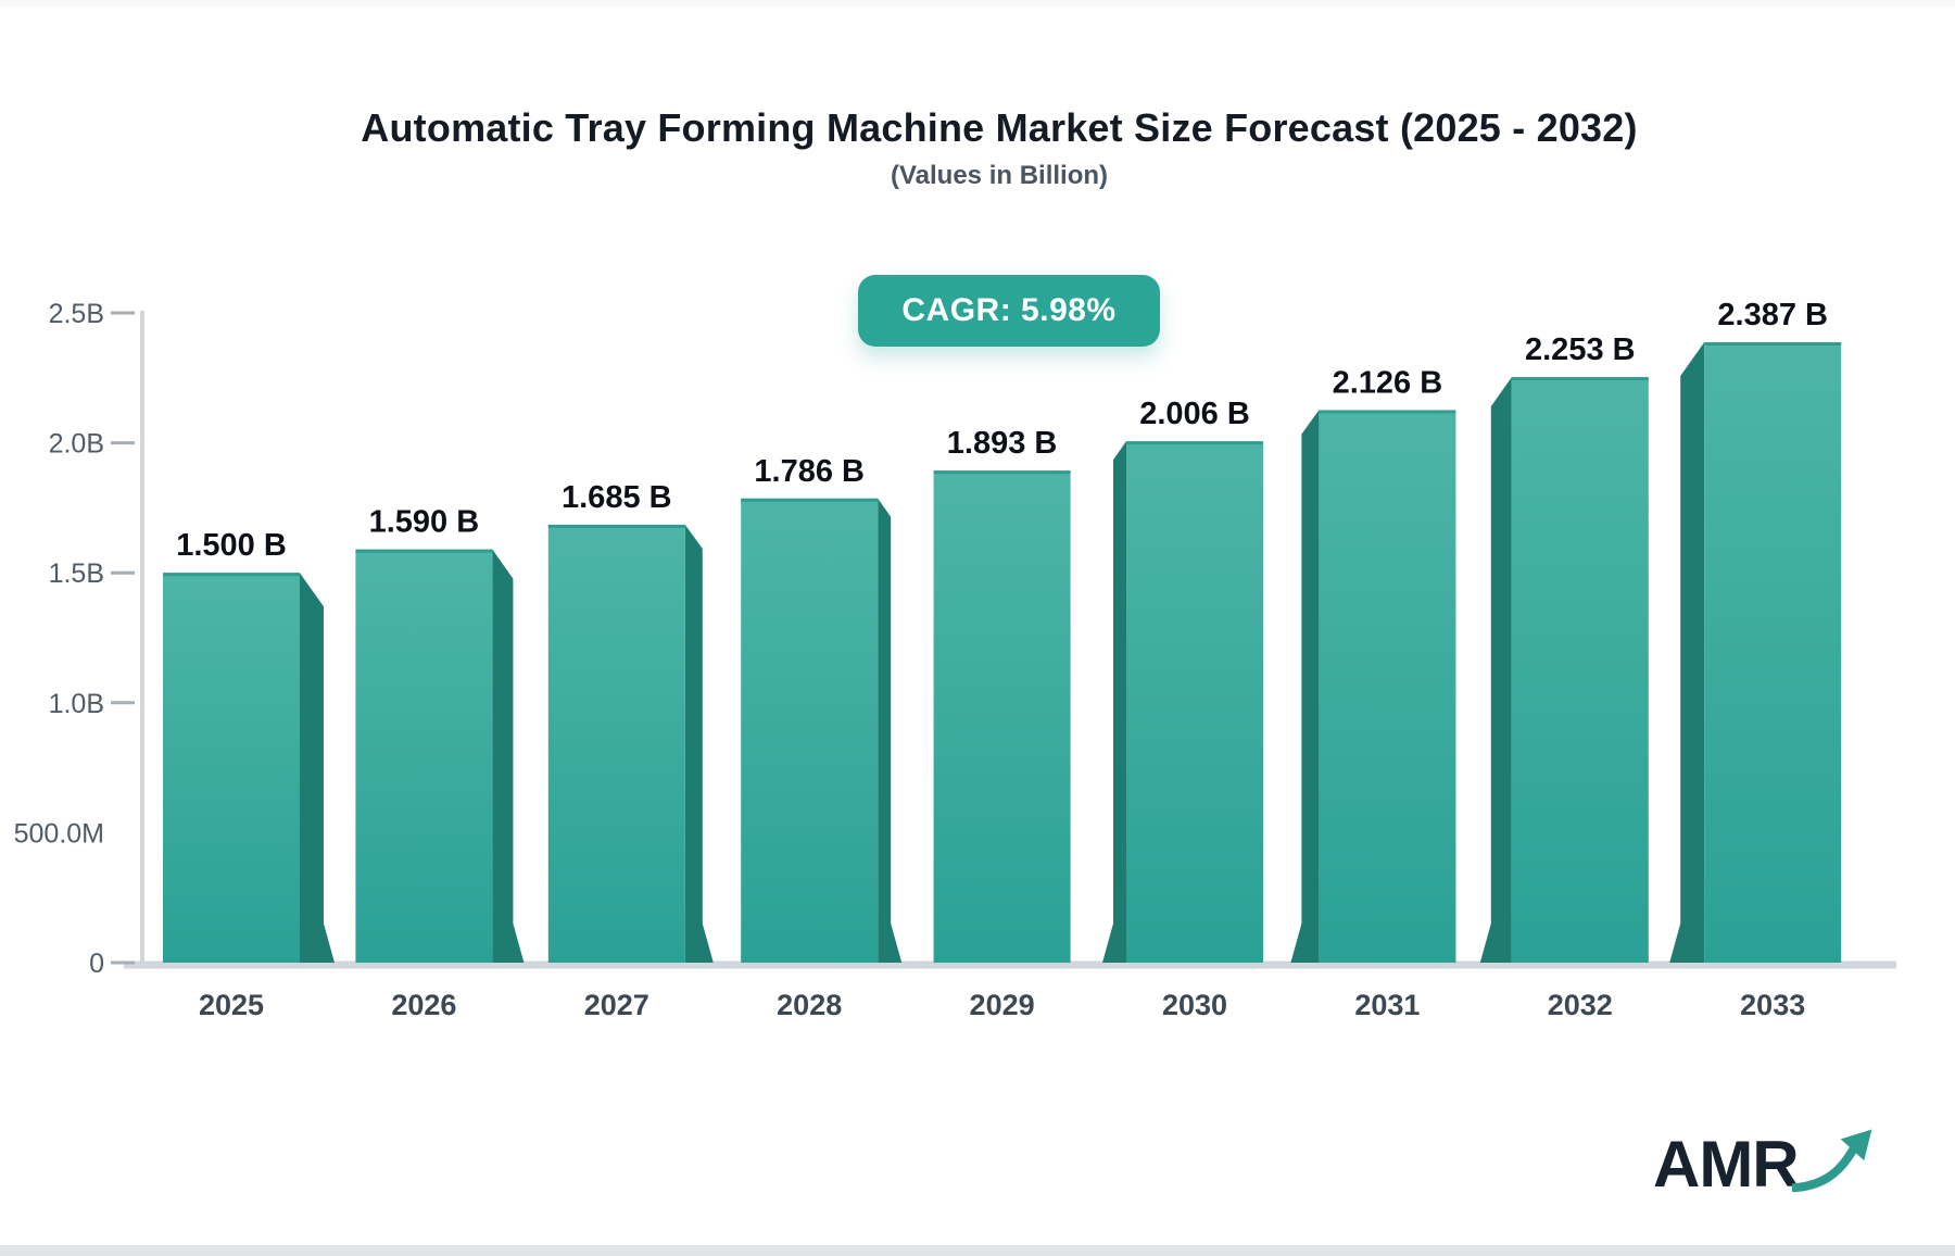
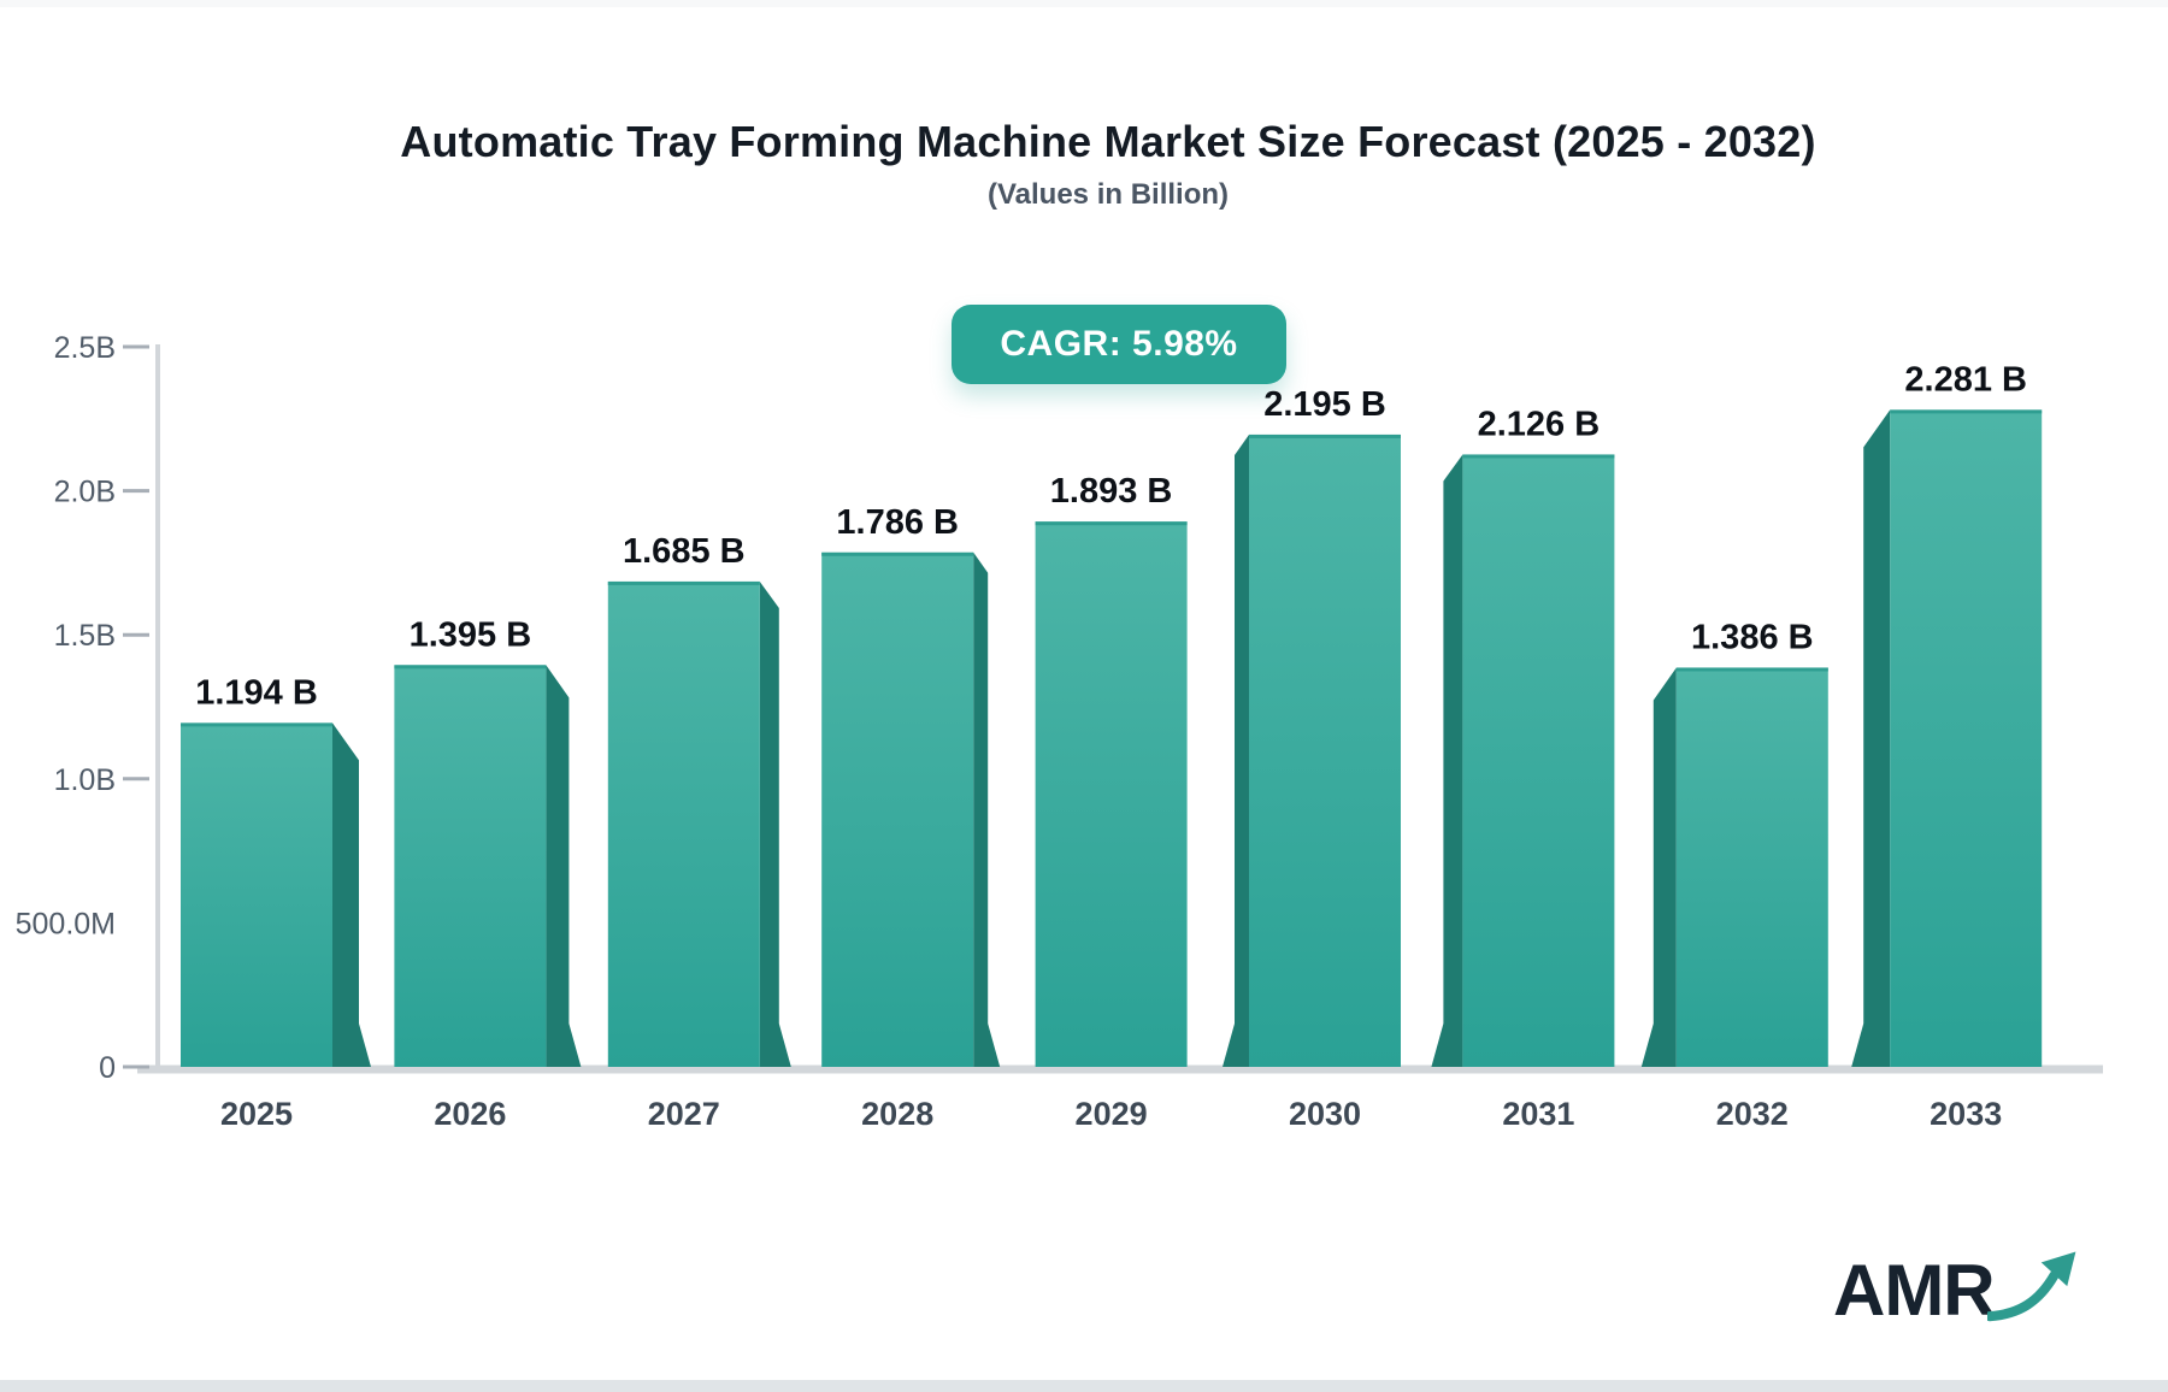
2025: 1.500 -> 1.194
2026: 1.590 -> 1.395
2030: 2.006 -> 2.195
2032: 2.253 -> 1.386
2033: 2.387 -> 2.281
